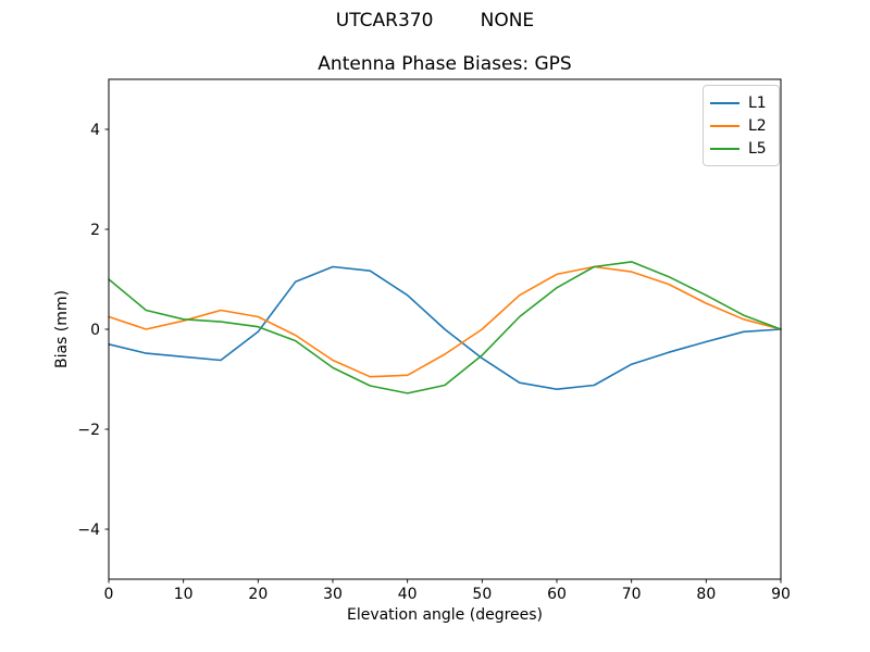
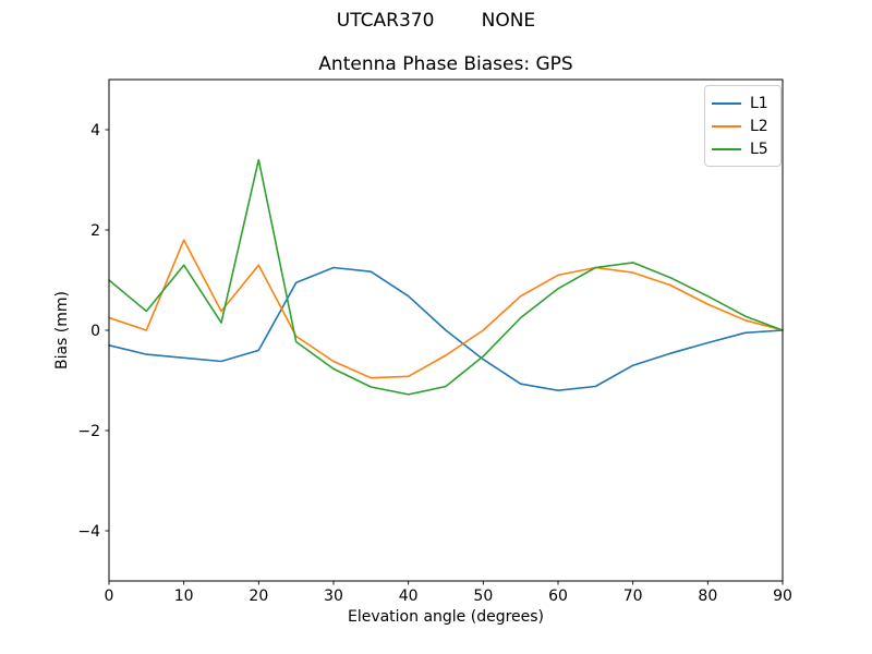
L2/10: 0.2 -> 1.8
L5/10: 0.2 -> 1.3
L1/20: -0.1 -> -0.4
L2/20: 0.2 -> 1.3
L5/20: 0.1 -> 3.4
